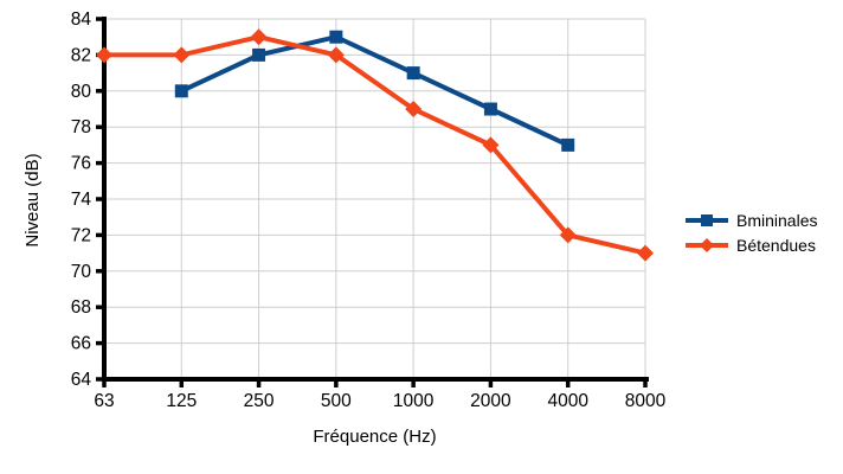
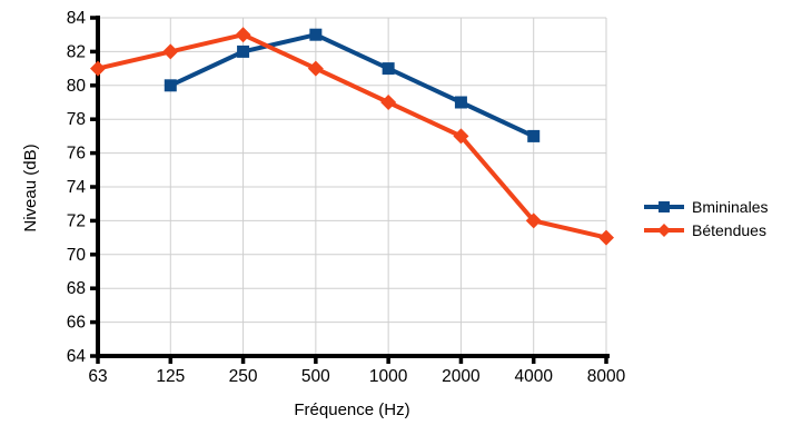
Bétendues/63: 82 -> 81
Bétendues/500: 82 -> 81
